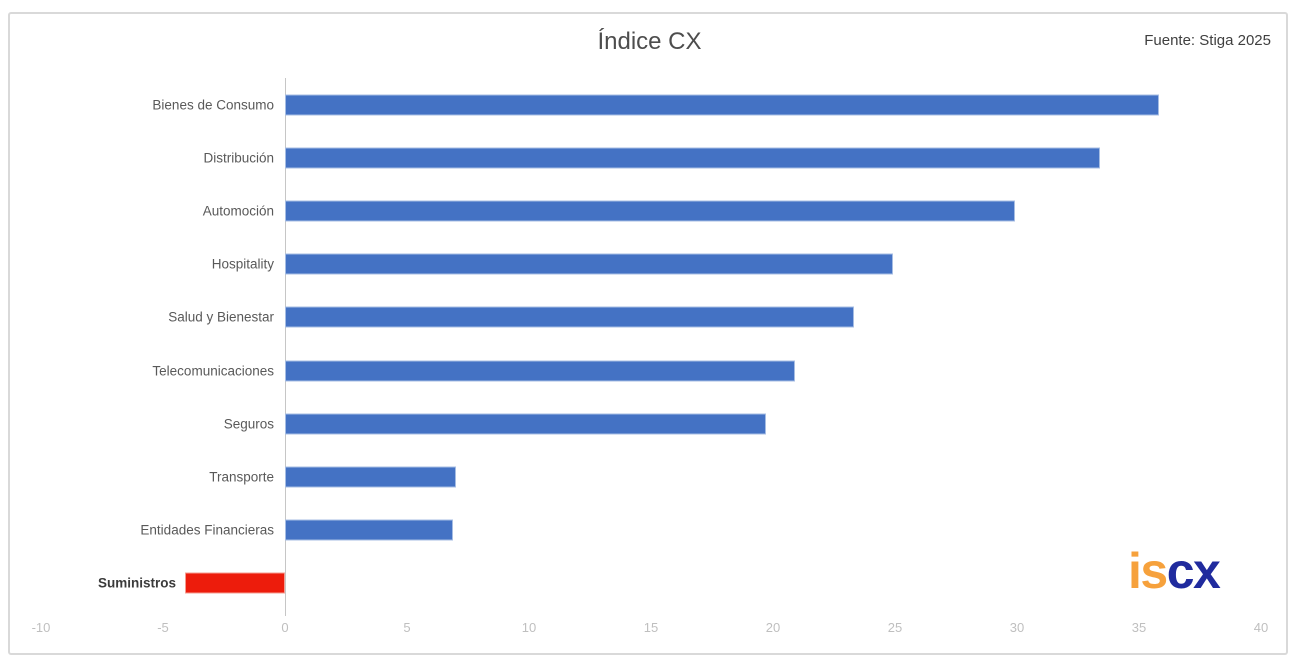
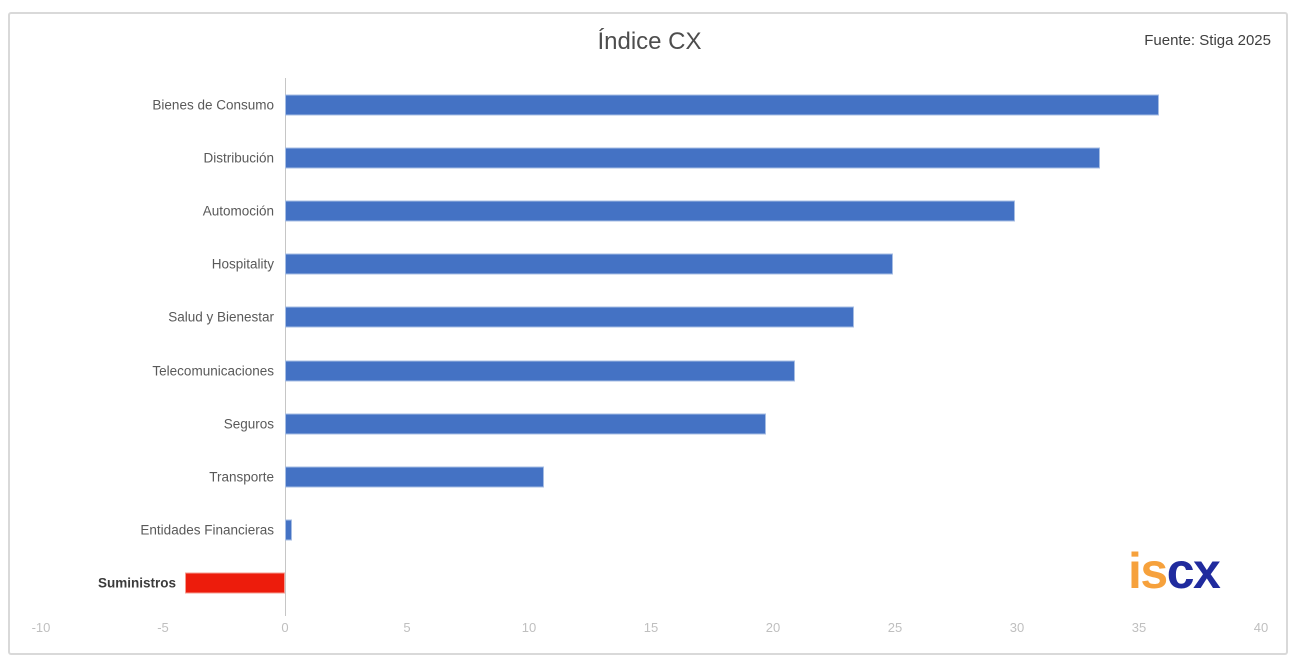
Transporte: 7.0 -> 10.6
Entidades Financieras: 6.9 -> 0.3
